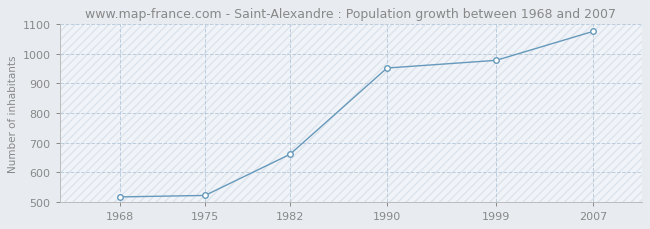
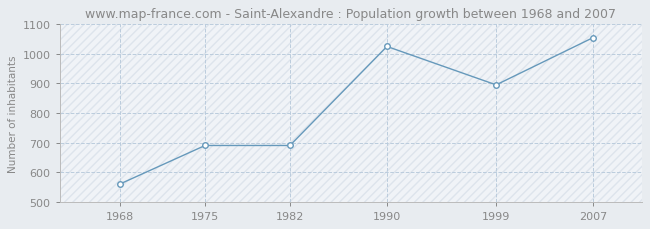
1968: 516 -> 560
1975: 521 -> 690
1982: 660 -> 690
1990: 952 -> 1025
1999: 978 -> 895
2007: 1076 -> 1055
